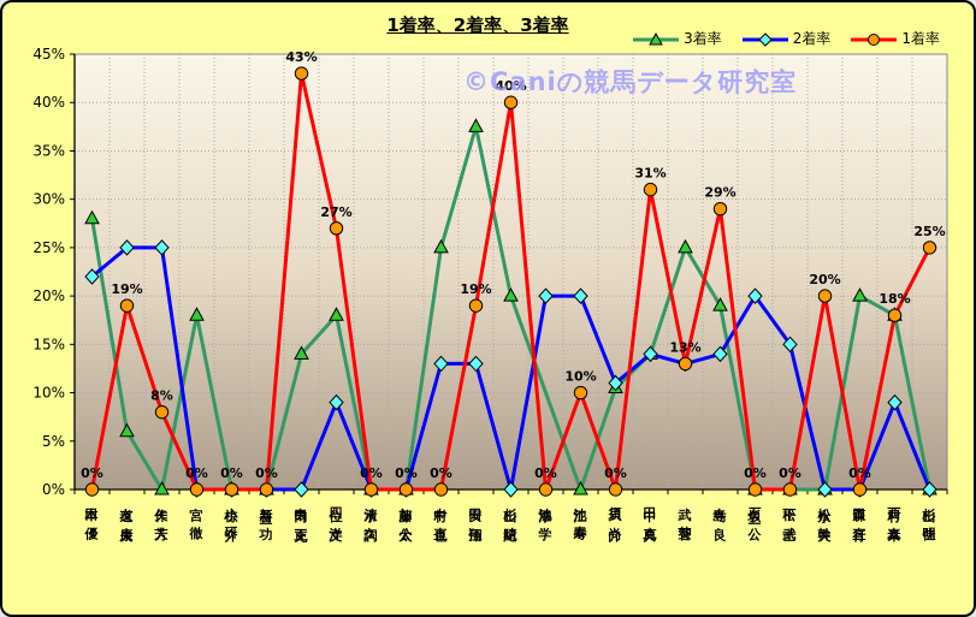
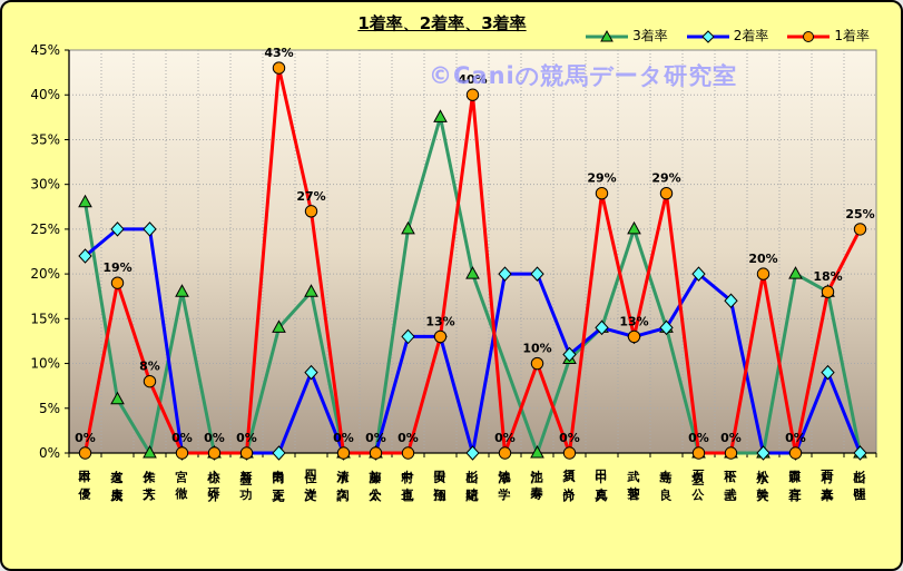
1着率/安田 翔伍: 19% -> 13%
1着率/田中 克典: 31% -> 29%
3着率/寺島 良: 19% -> 14%
2着率/松下 武士: 15% -> 17%
